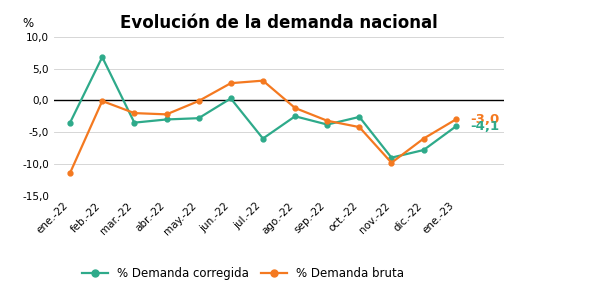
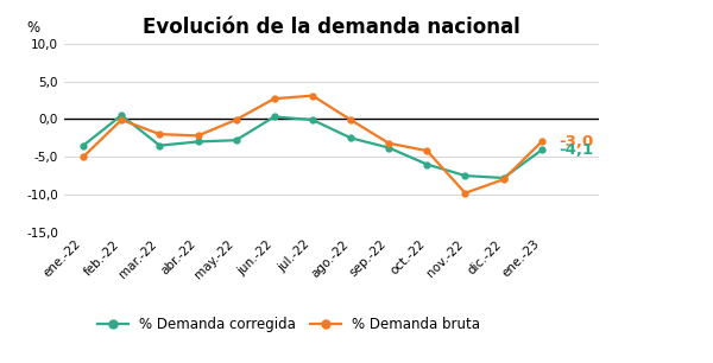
% Demanda bruta/ene.-22: -11,4 -> -5,0
% Demanda corregida/feb.-22: 6,8 -> 0,5
% Demanda corregida/jul.-22: -6,0 -> -0,1
% Demanda bruta/ago.-22: -1,2 -> -0,1
% Demanda corregida/oct.-22: -2,6 -> -6,0
% Demanda corregida/nov.-22: -9,0 -> -7,5
% Demanda bruta/dic.-22: -6,0 -> -8,0
